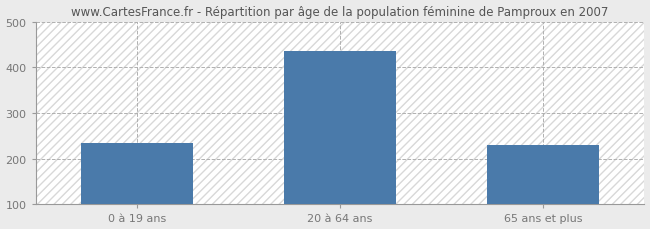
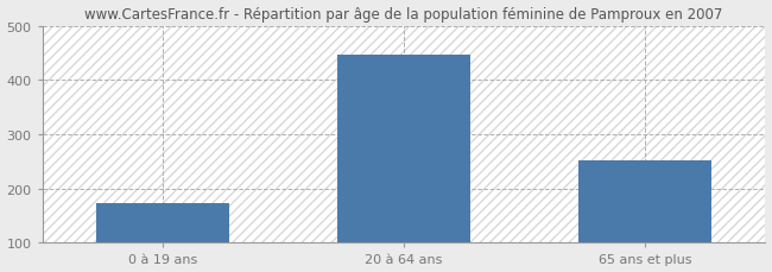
0 à 19 ans: 235 -> 172
20 à 64 ans: 435 -> 447
65 ans et plus: 230 -> 251
